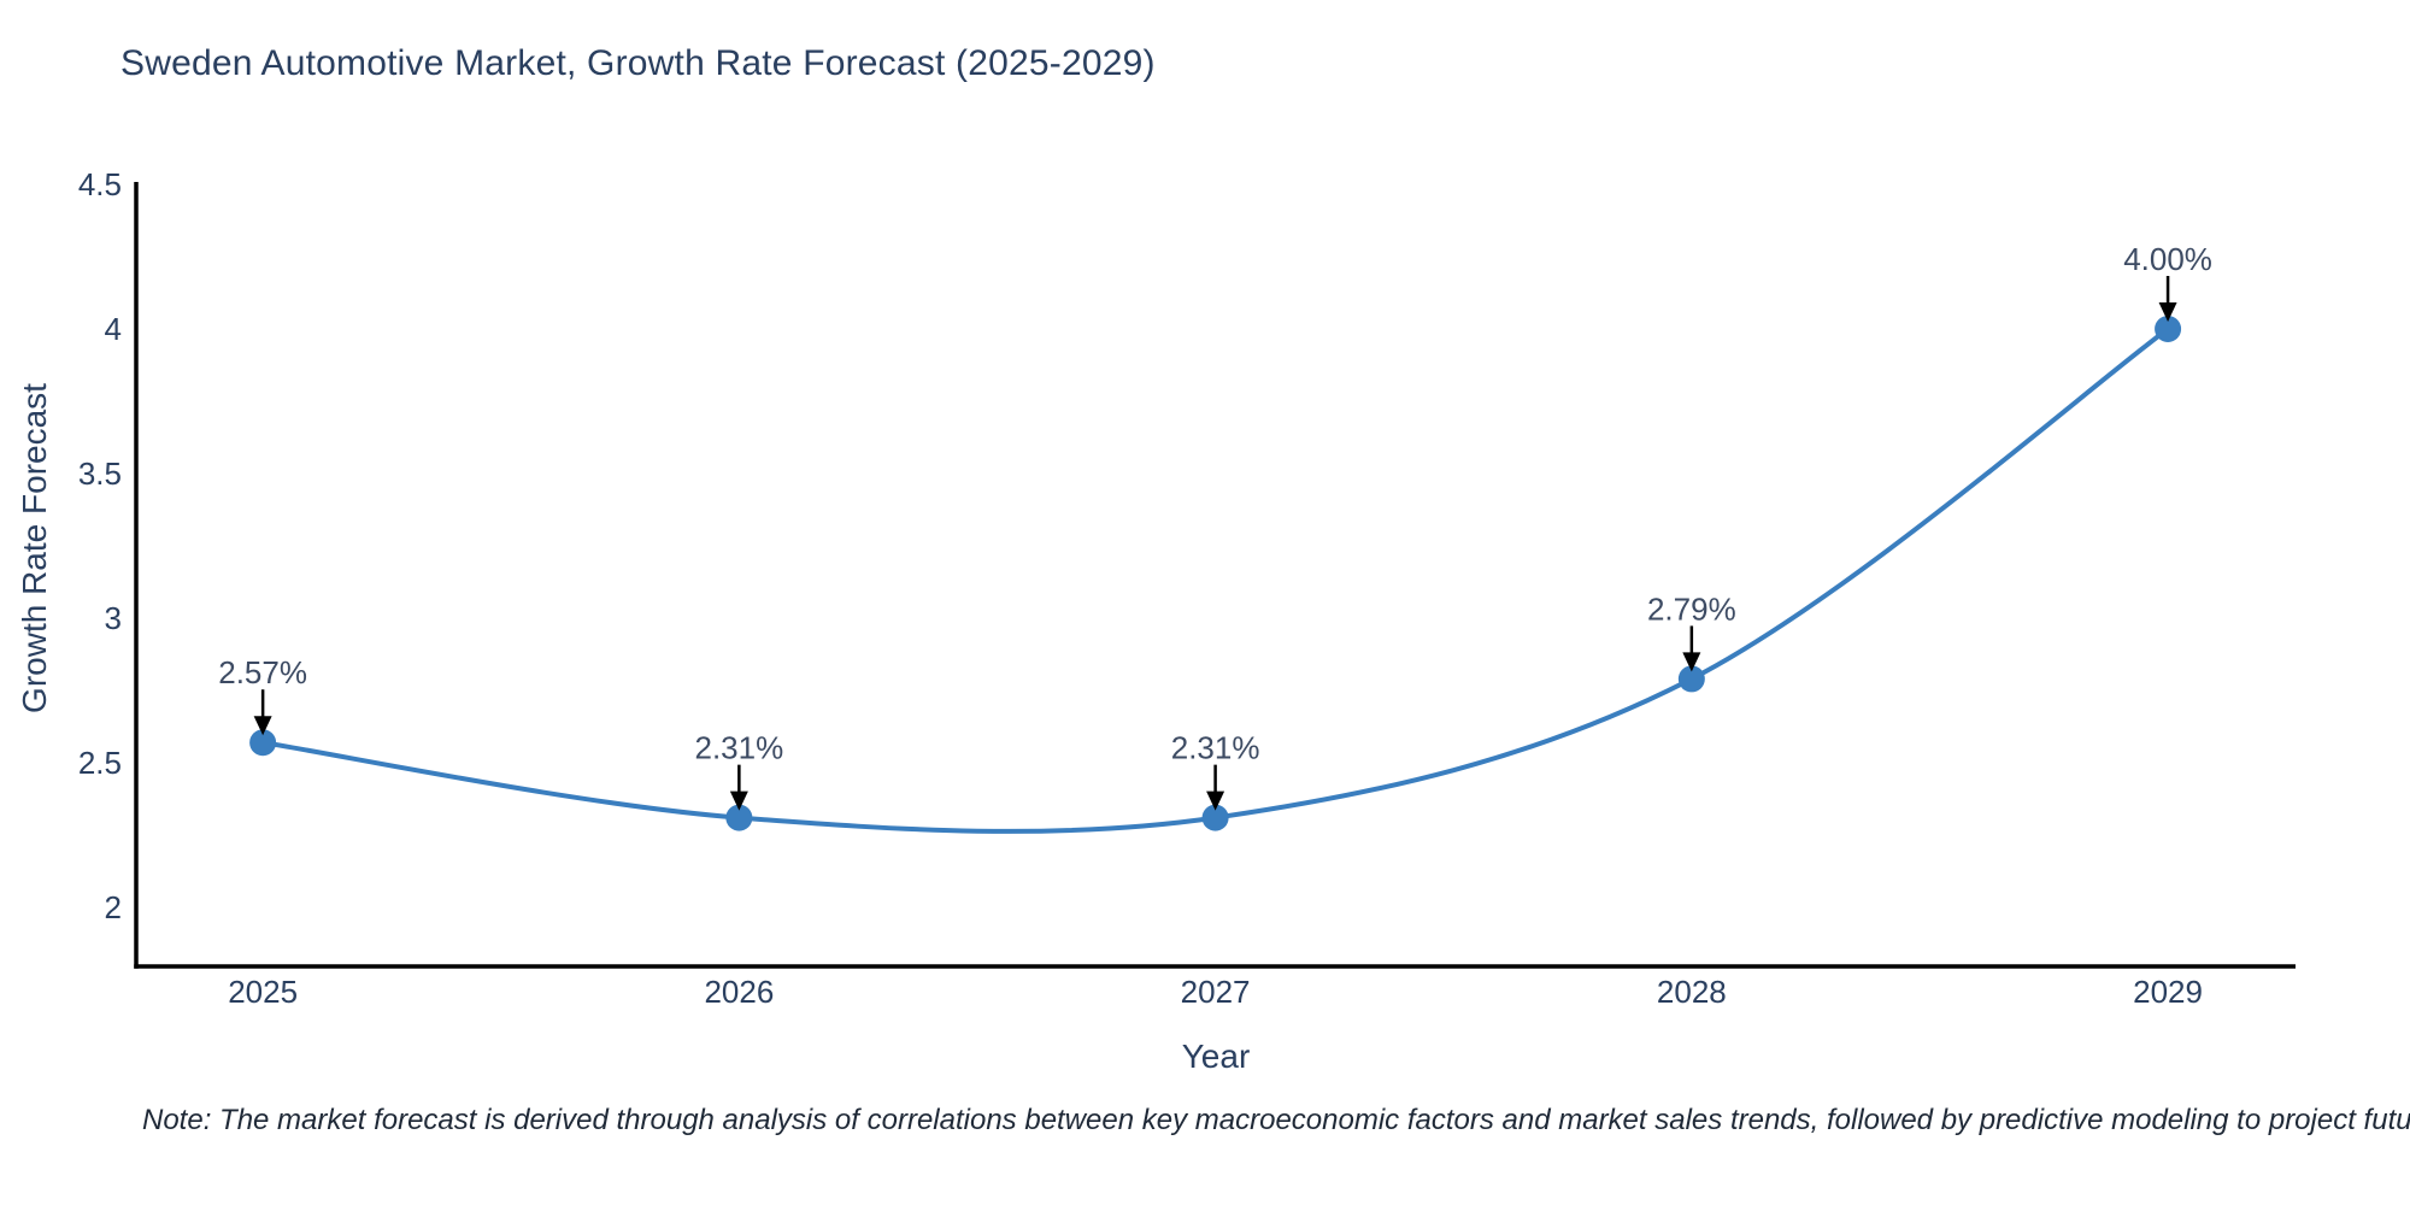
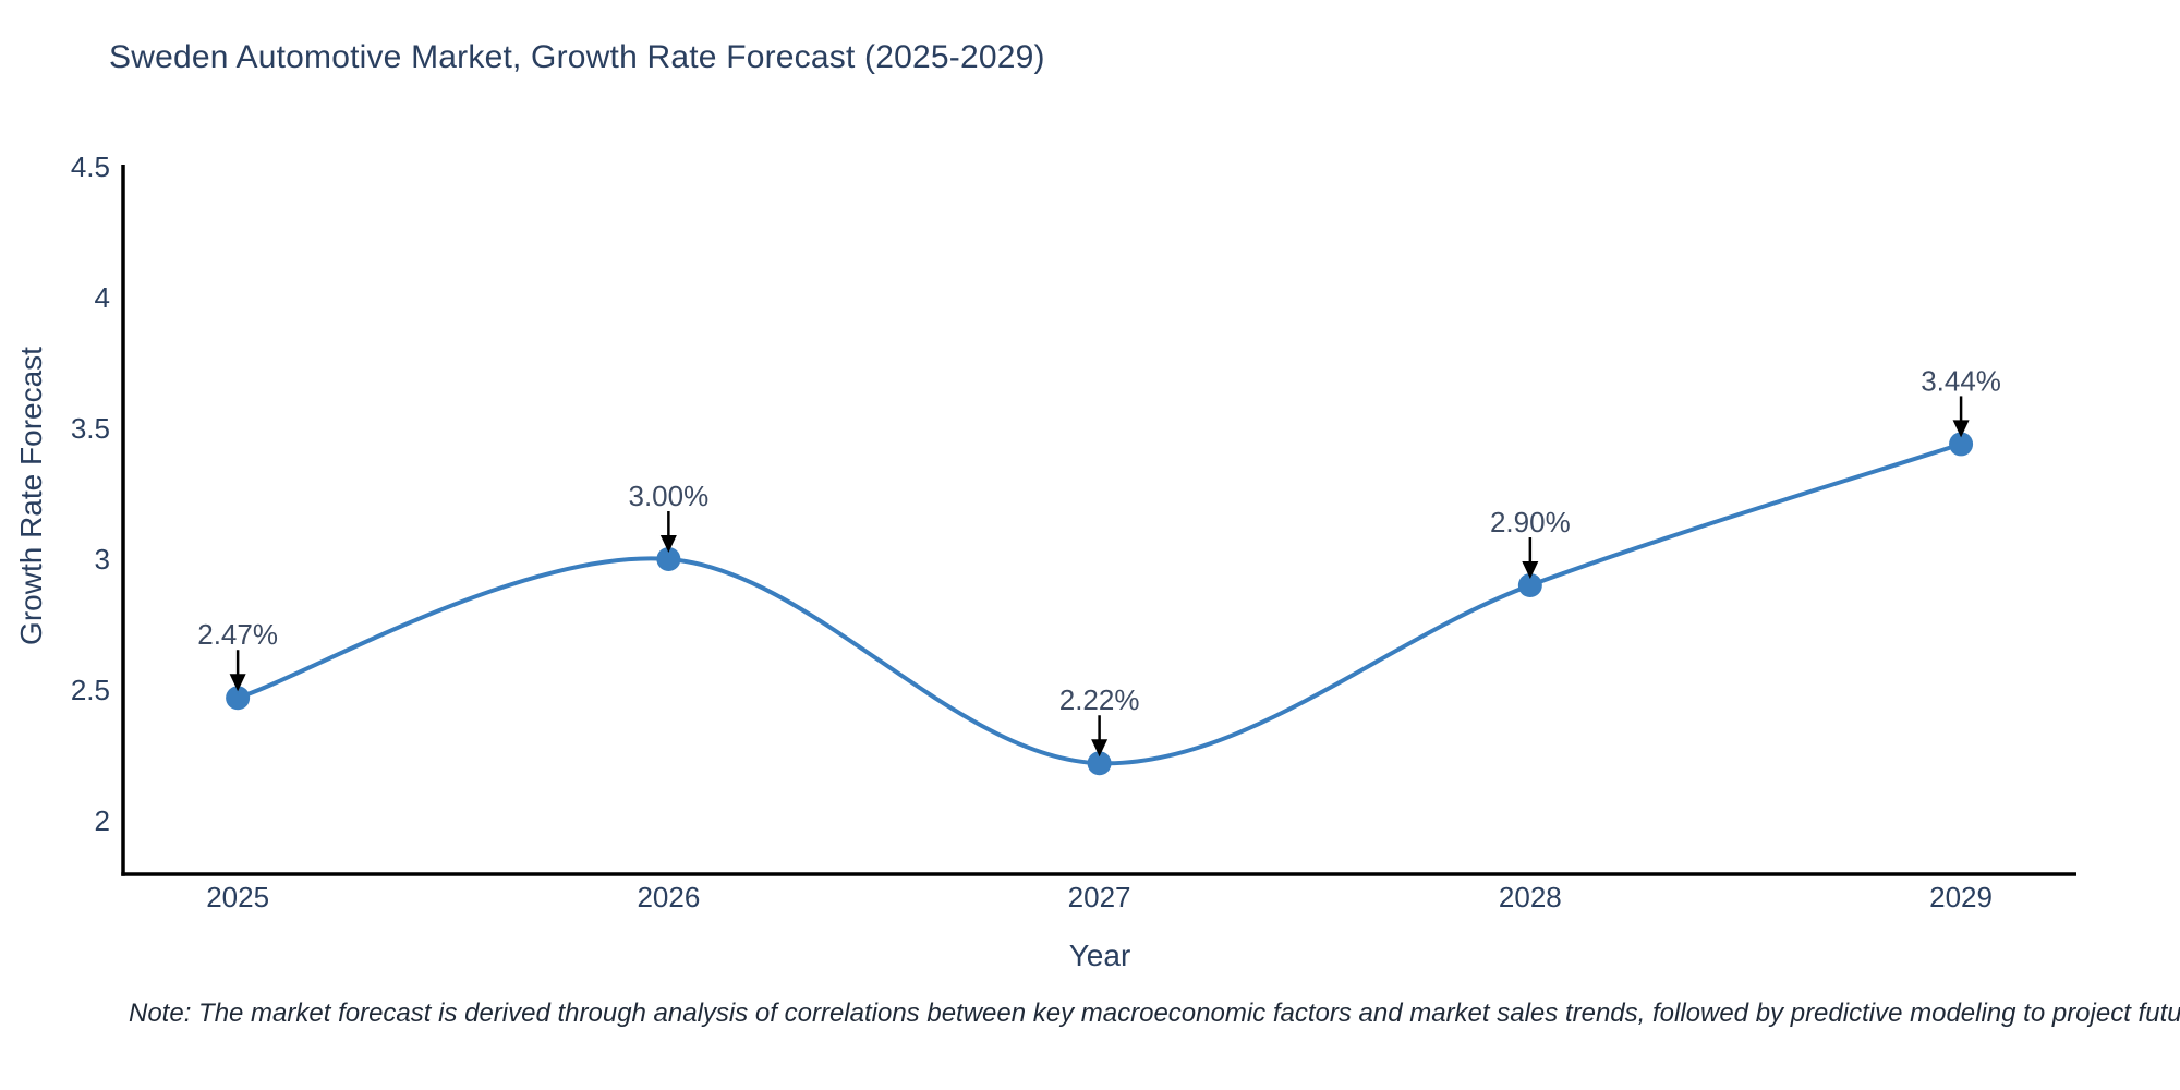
2025: 2.57% -> 2.47%
2026: 2.31% -> 3.00%
2027: 2.31% -> 2.22%
2028: 2.79% -> 2.90%
2029: 4.00% -> 3.44%
